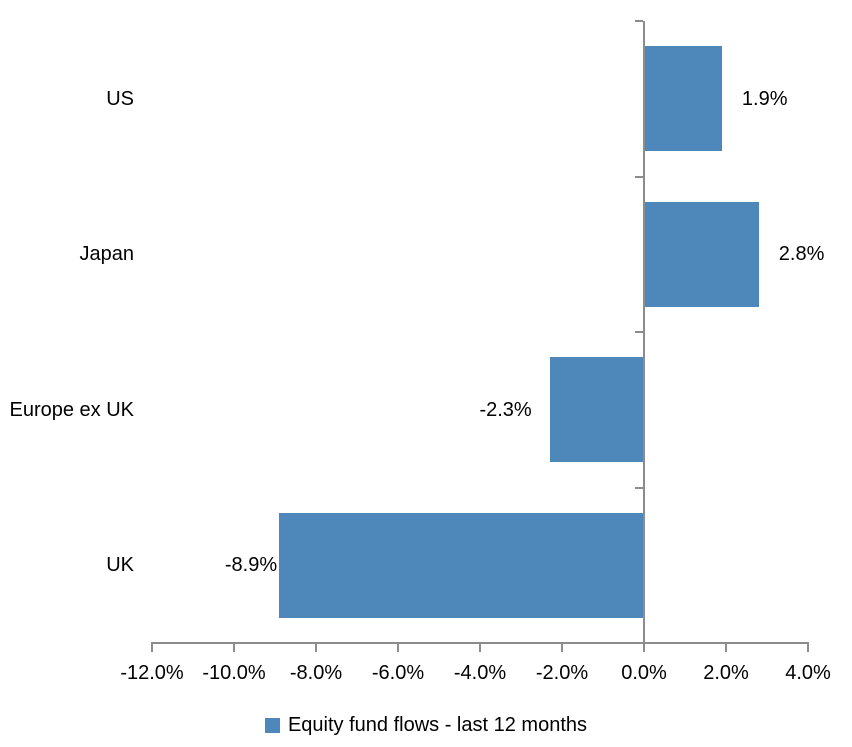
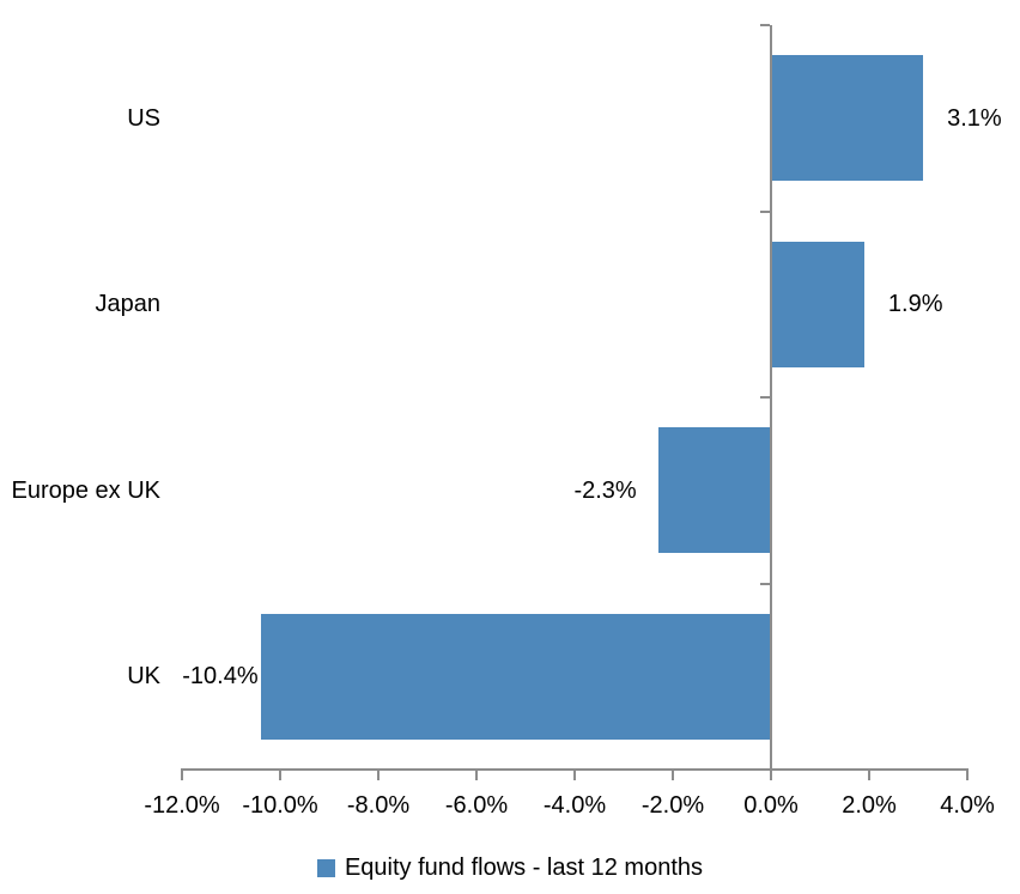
US: 1.9% -> 3.1%
Japan: 2.8% -> 1.9%
UK: -8.9% -> -10.4%
